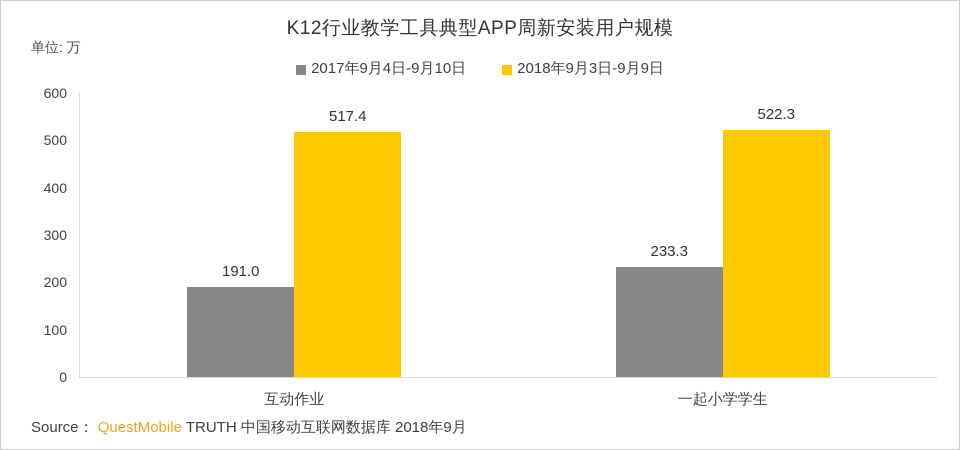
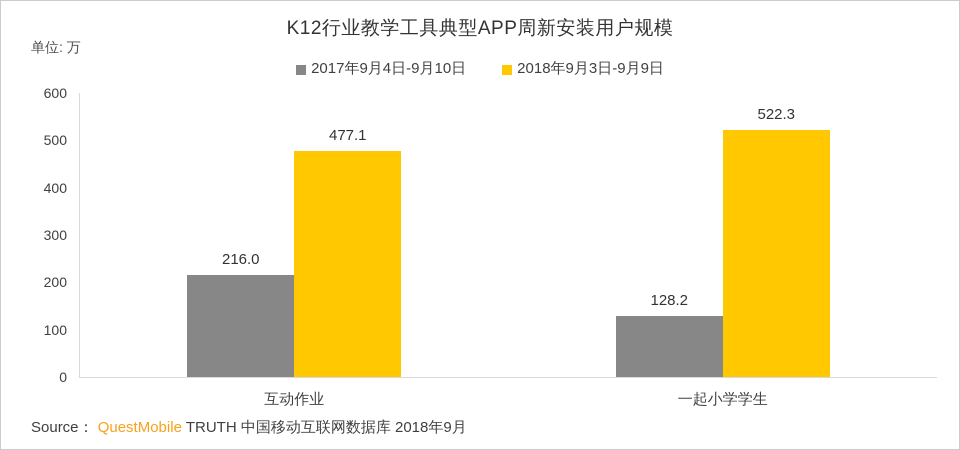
2017年9月4日-9月10日/互动作业: 191.0 -> 216.0
2018年9月3日-9月9日/互动作业: 517.4 -> 477.1
2017年9月4日-9月10日/一起小学学生: 233.3 -> 128.2
